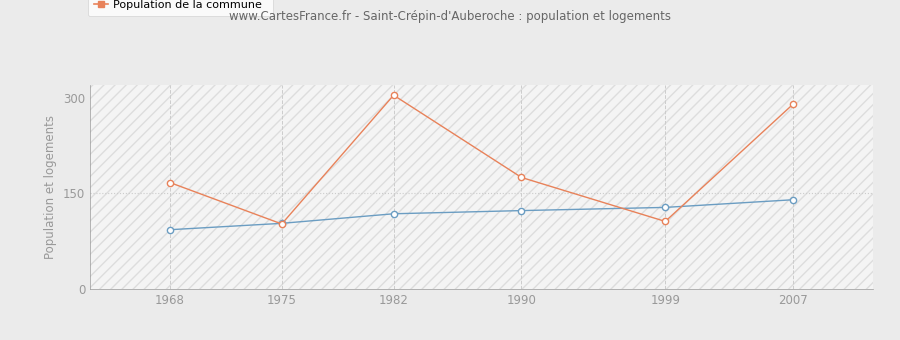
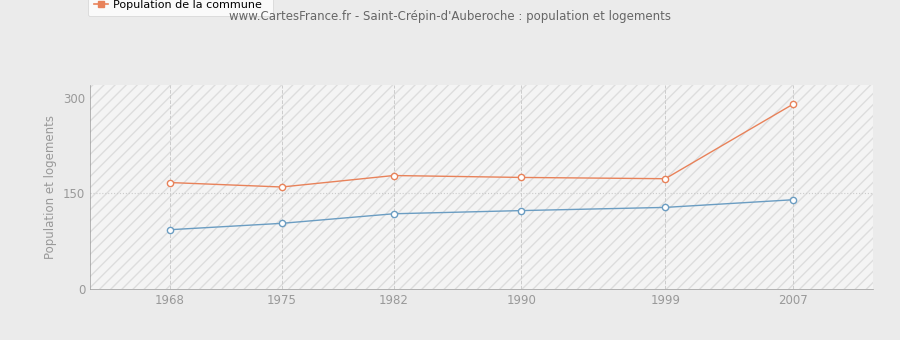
Population de la commune/1975: 102 -> 160
Population de la commune/1982: 304 -> 178
Population de la commune/1999: 106 -> 173
